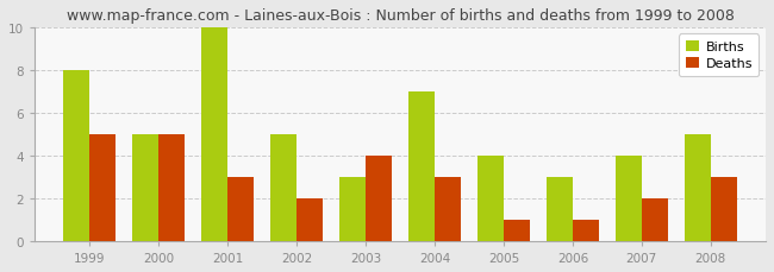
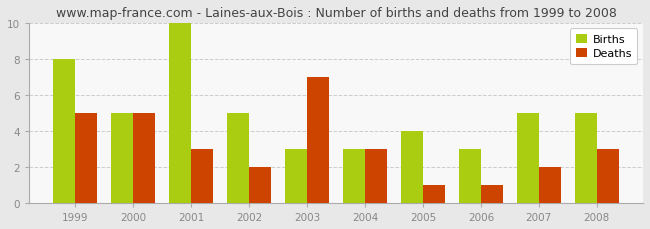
Deaths/2003: 4 -> 7
Births/2004: 7 -> 3
Births/2007: 4 -> 5
